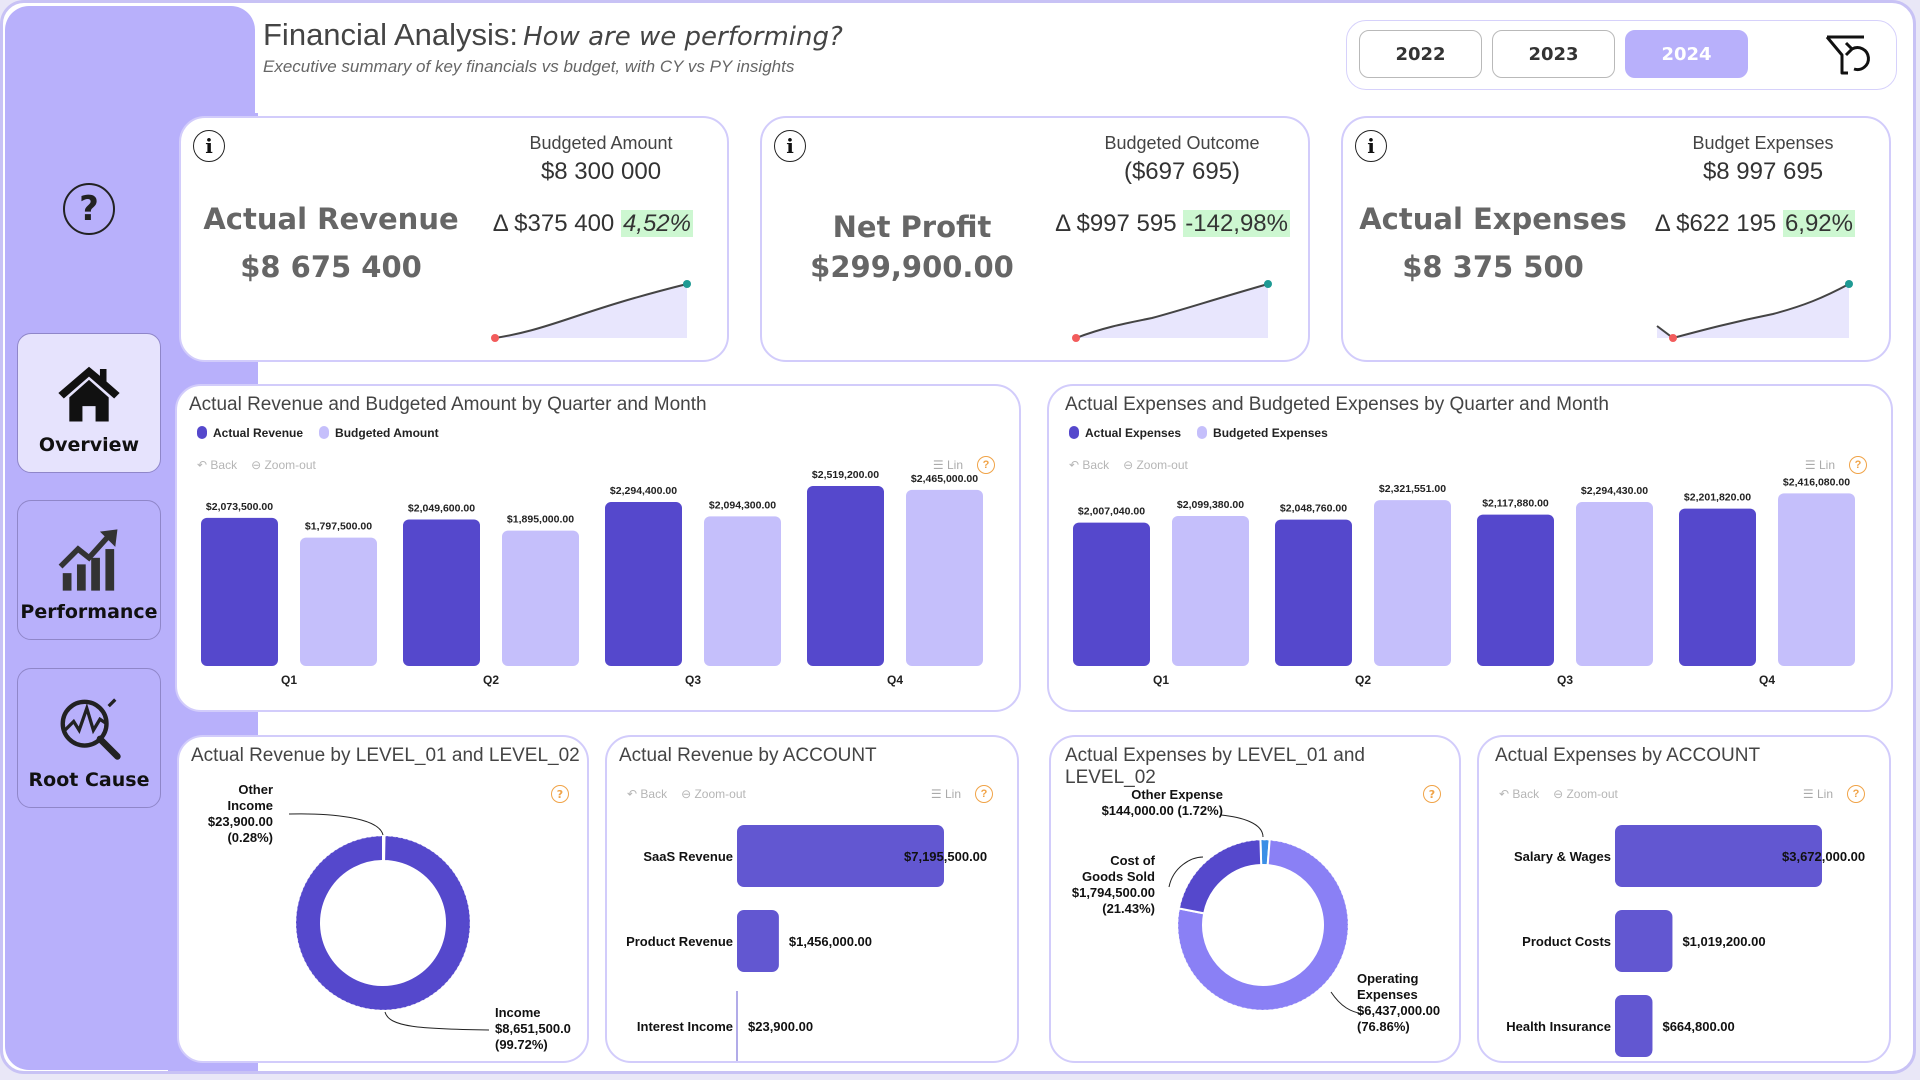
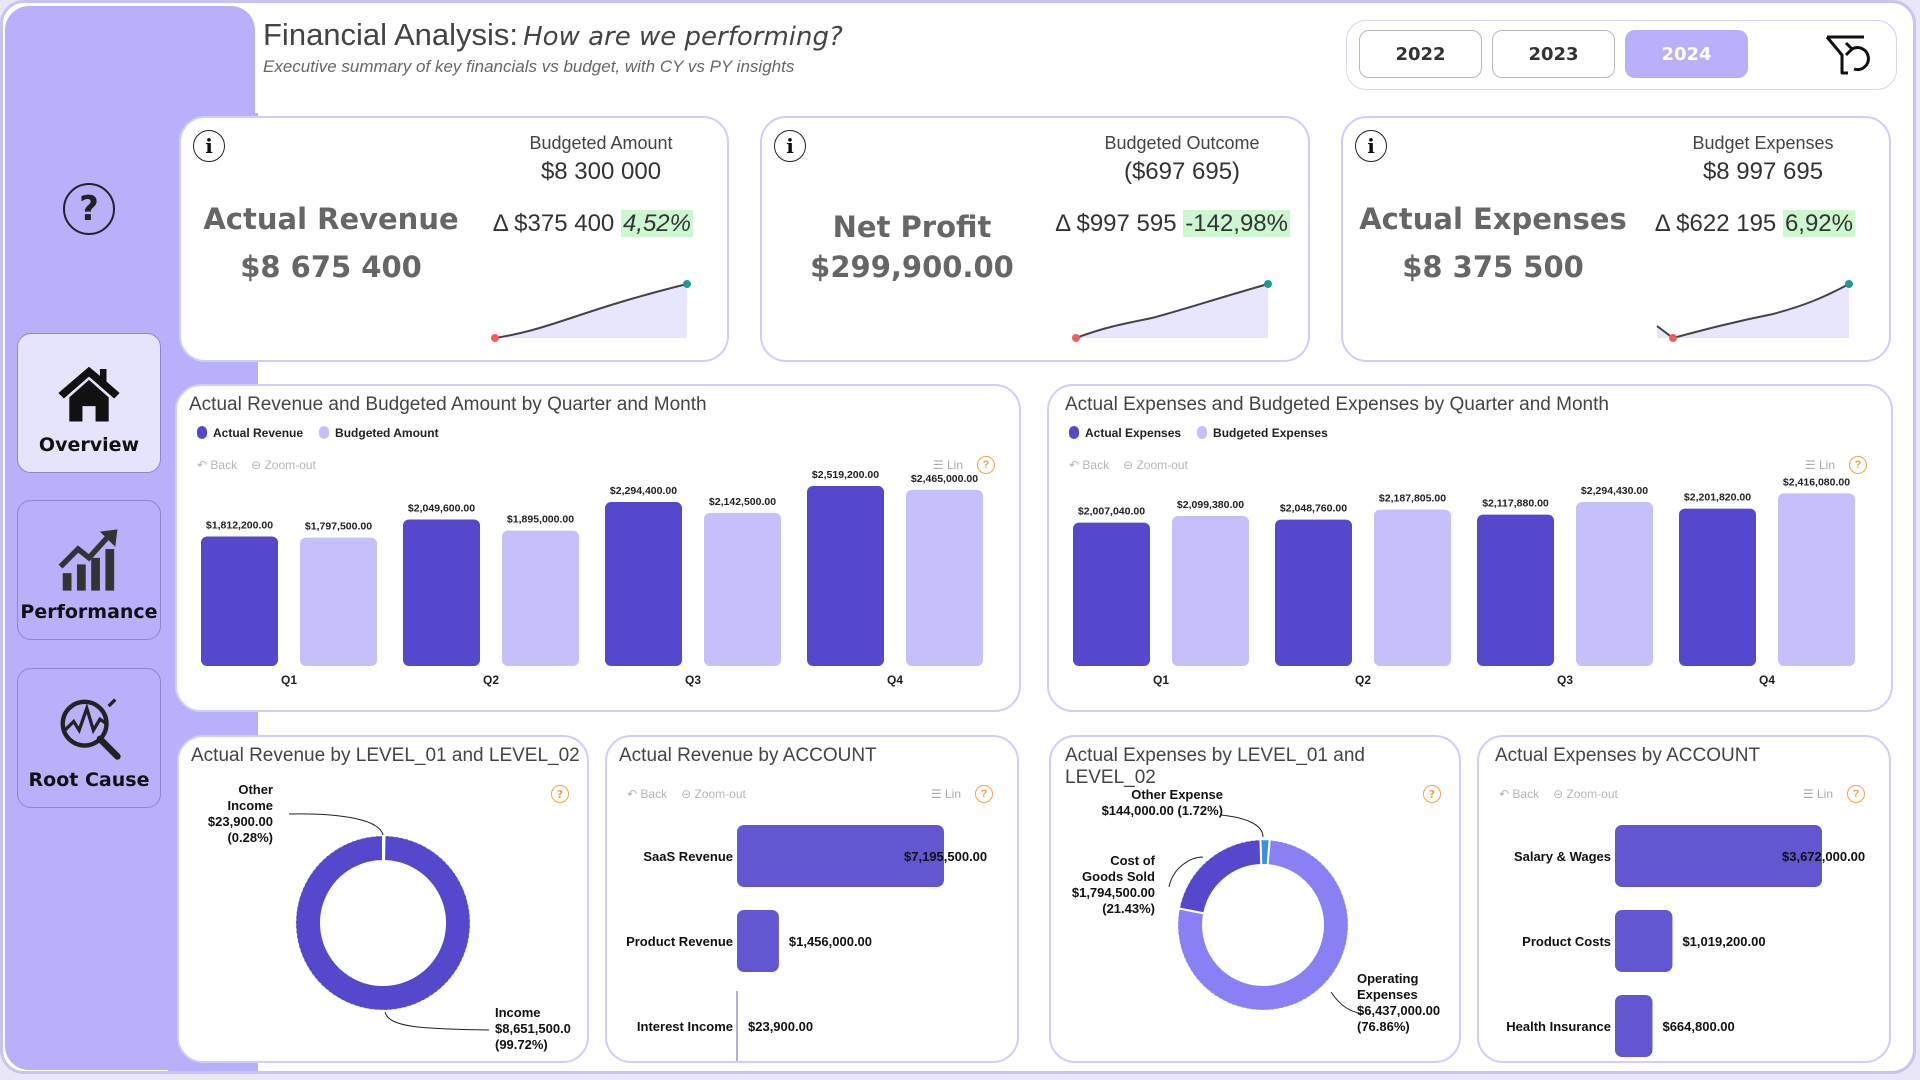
Actual Revenue and Budgeted Amount by Quarter and Month/Actual Revenue/Q1: $2,073,500.00 -> $1,812,200.00
Actual Revenue and Budgeted Amount by Quarter and Month/Budgeted Amount/Q3: $2,094,300.00 -> $2,142,500.00
Actual Expenses and Budgeted Expenses by Quarter and Month/Budgeted Expenses/Q2: $2,321,551.00 -> $2,187,805.00
